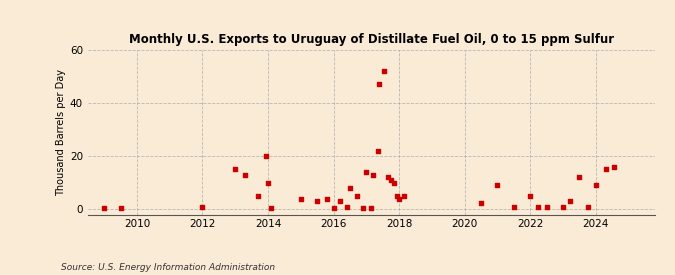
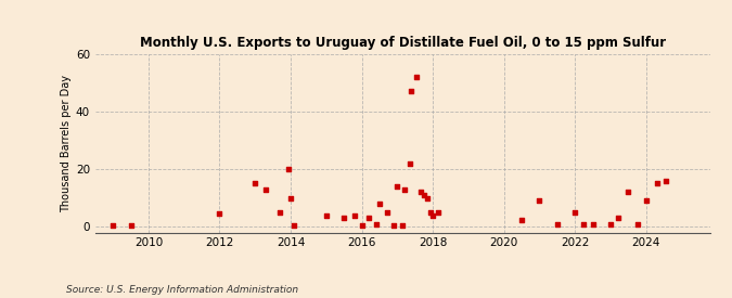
2012: 1.0 -> 4.5
